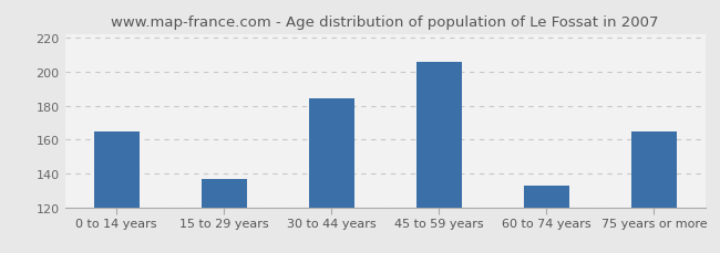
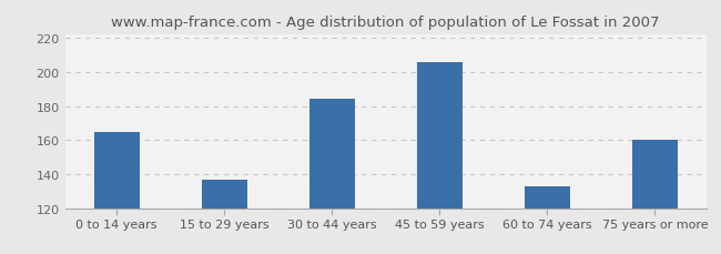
75 years or more: 165 -> 160
